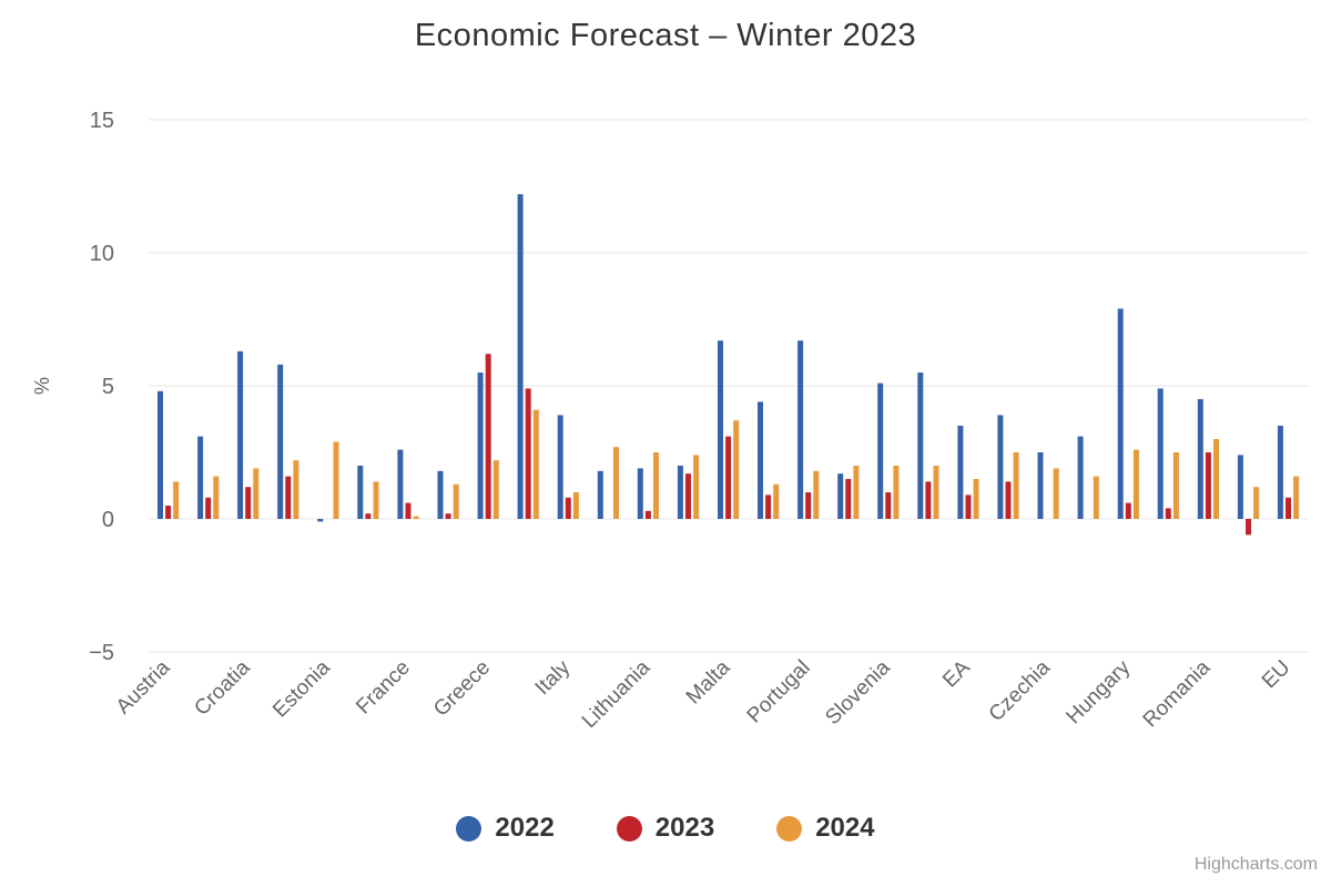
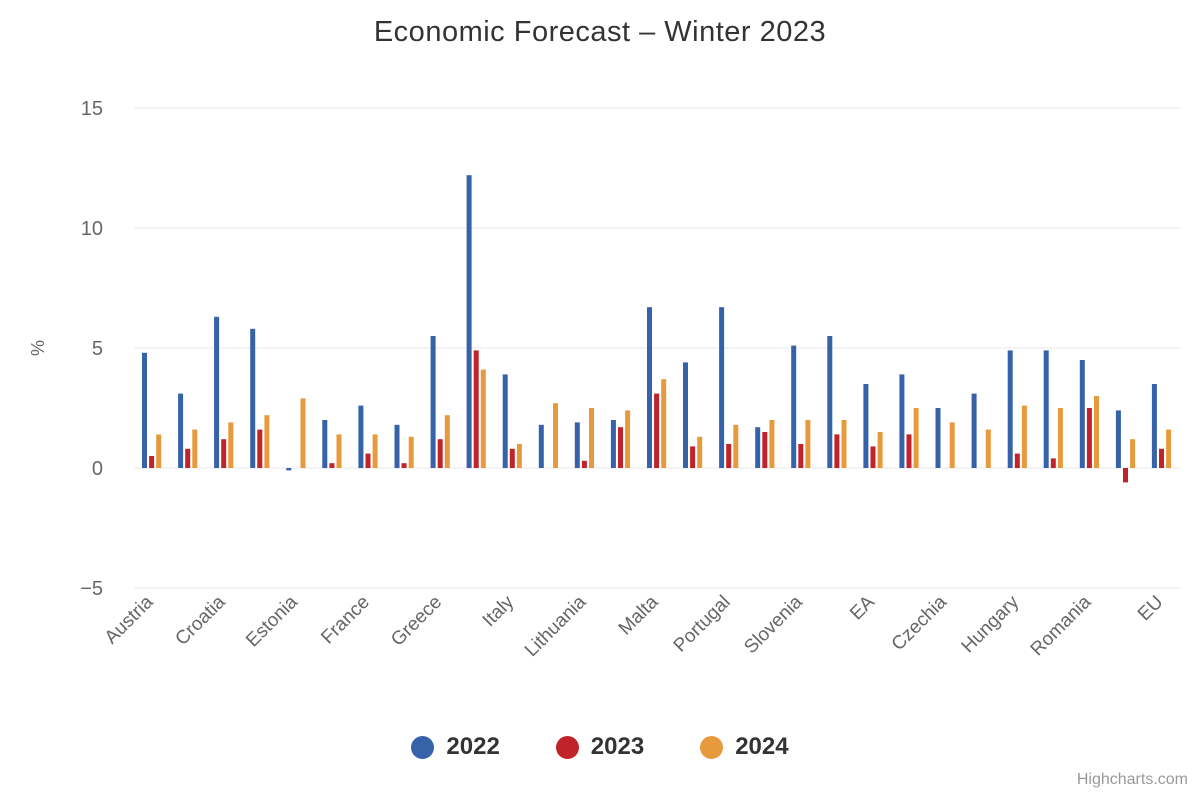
2024/France: 0.1 -> 1.4
2023/Greece: 6.2 -> 1.2
2022/Hungary: 7.9 -> 4.9
